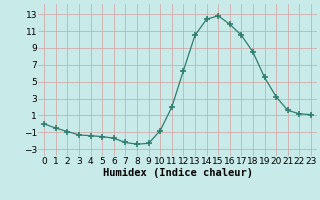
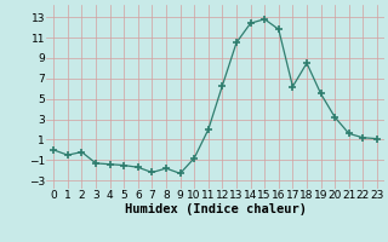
2: -0.9 -> -0.2
8: -2.4 -> -1.8
17: 10.5 -> 6.2
